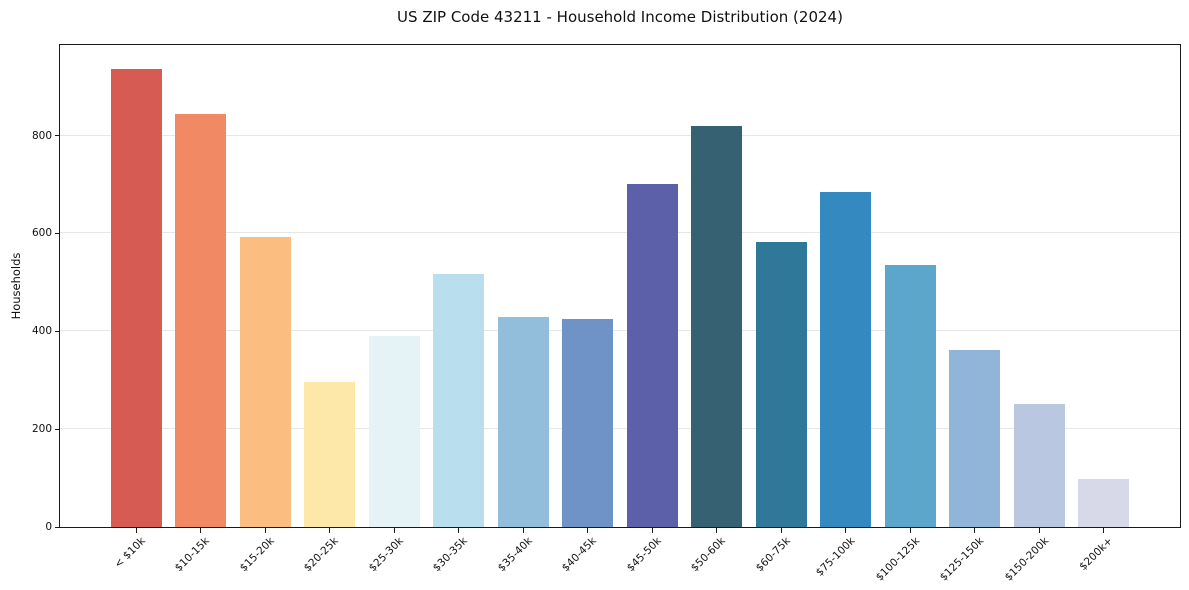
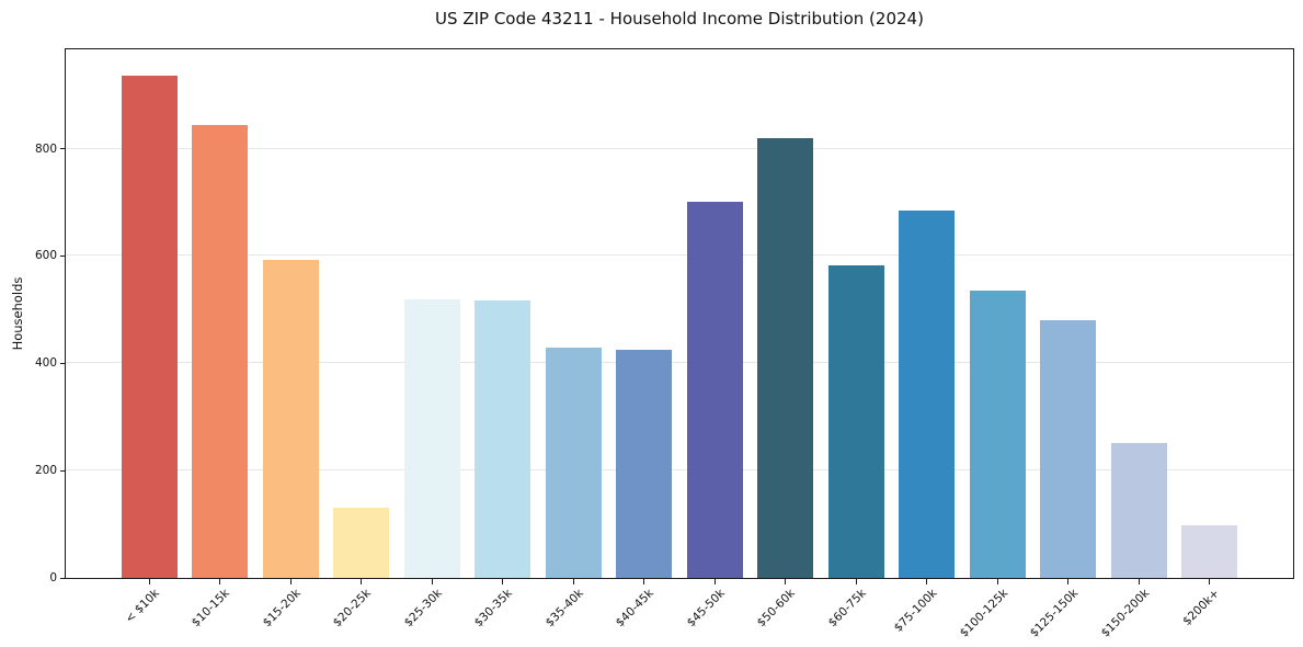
$20-25k: 300 -> 130
$25-30k: 390 -> 520
$125-150k: 360 -> 480
